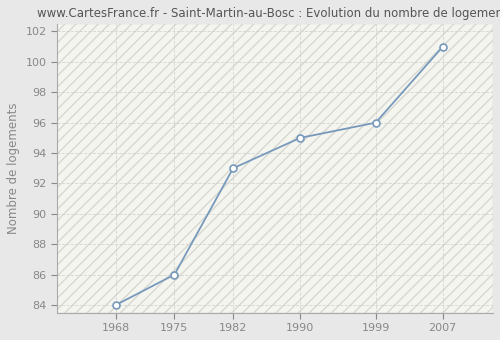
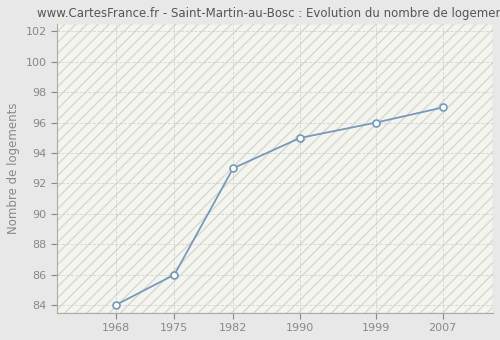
2007: 101 -> 97
